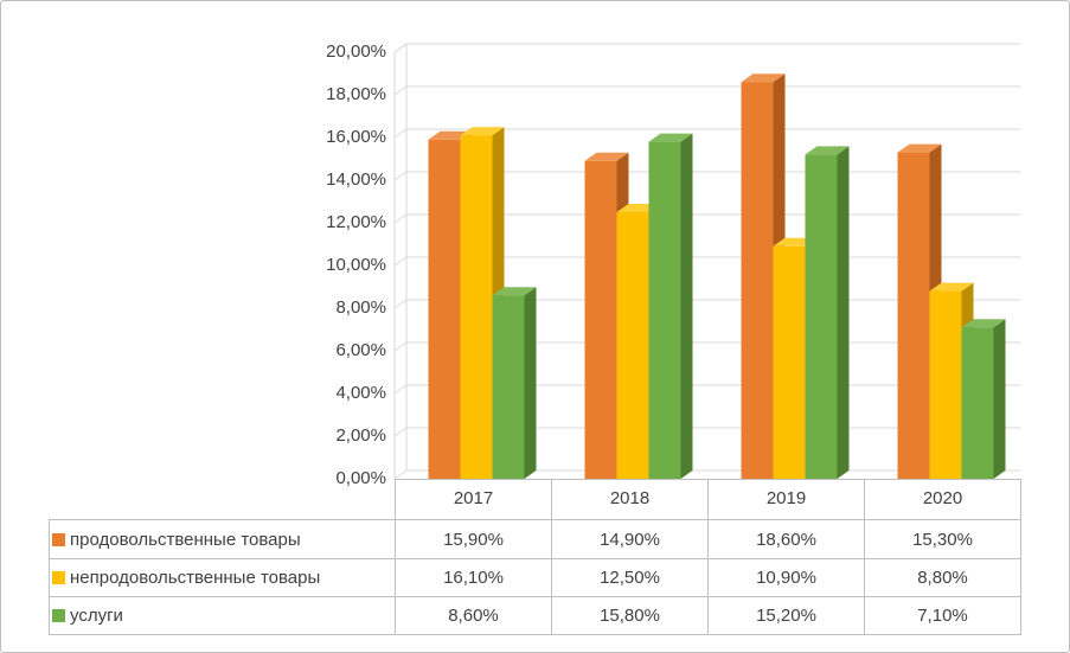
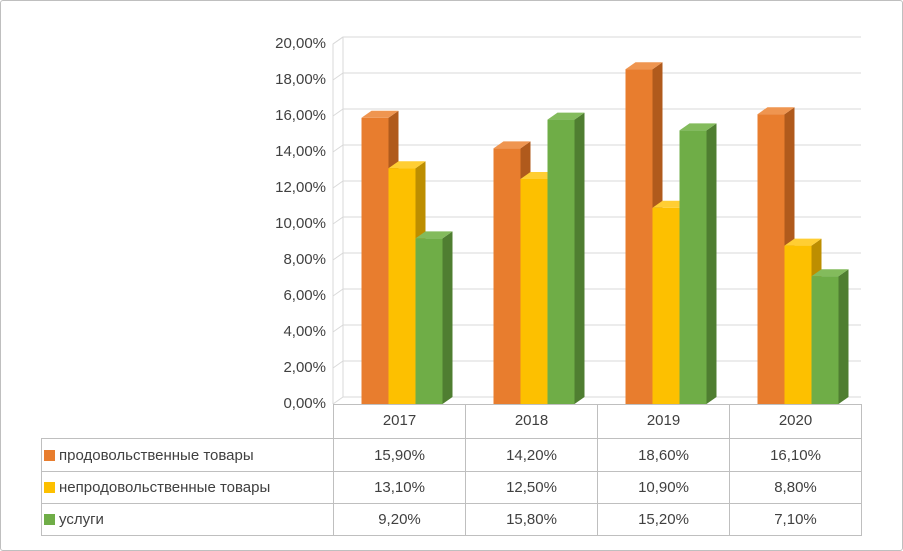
непродовольственные товары/2017: 16,10% -> 13,10%
услуги/2017: 8,60% -> 9,20%
продовольственные товары/2018: 14,90% -> 14,20%
продовольственные товары/2020: 15,30% -> 16,10%
